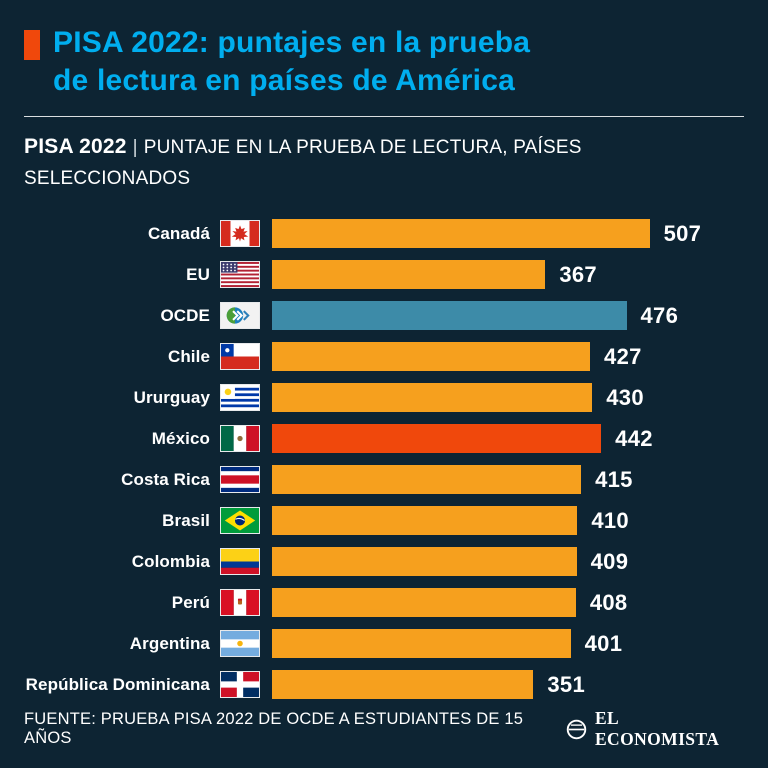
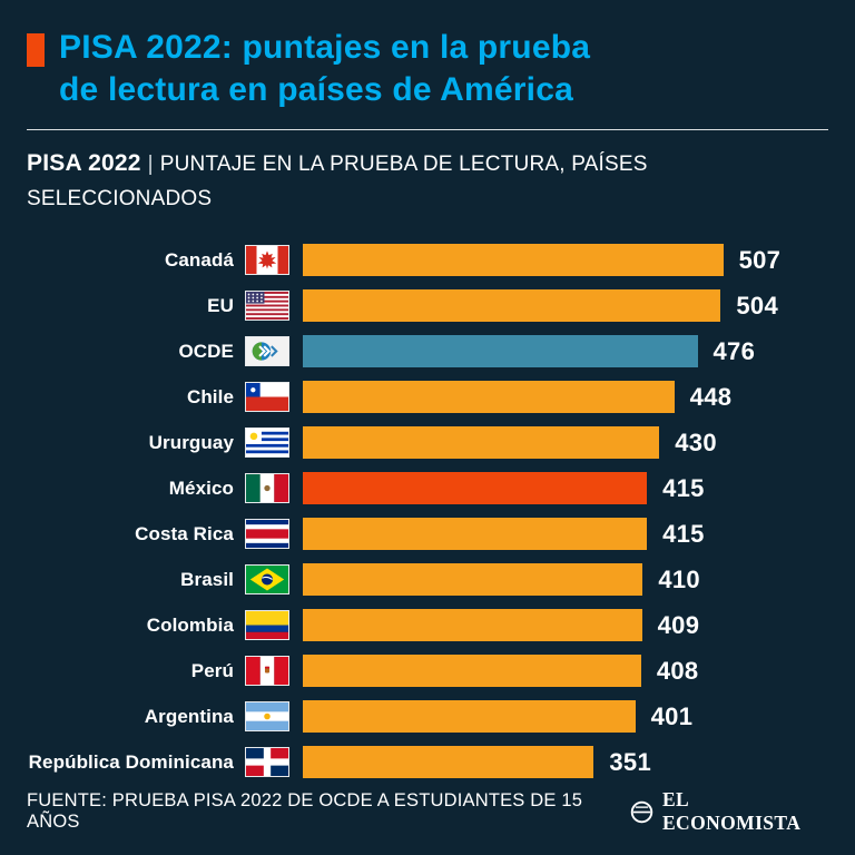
EU: 367 -> 504
Chile: 427 -> 448
México: 442 -> 415
